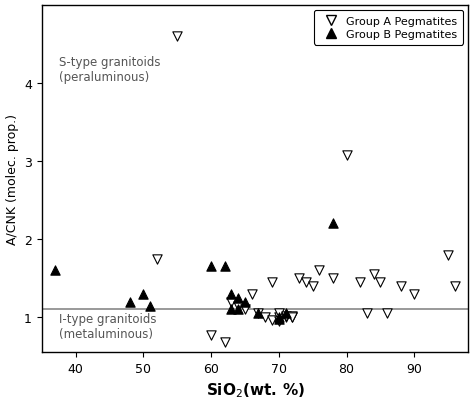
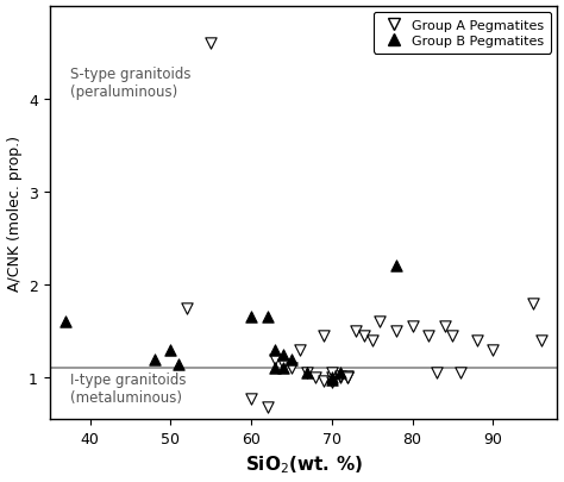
Group A Pegmatites/80: 3.08 -> 1.55
